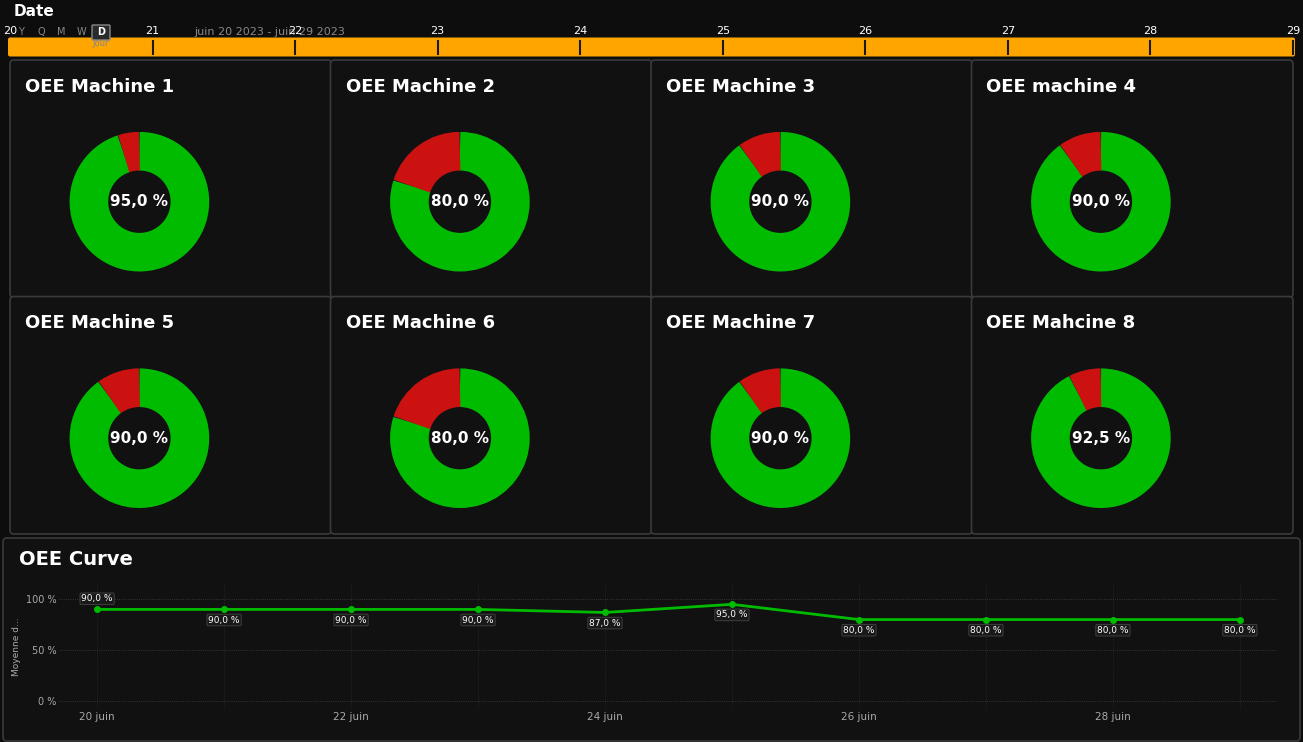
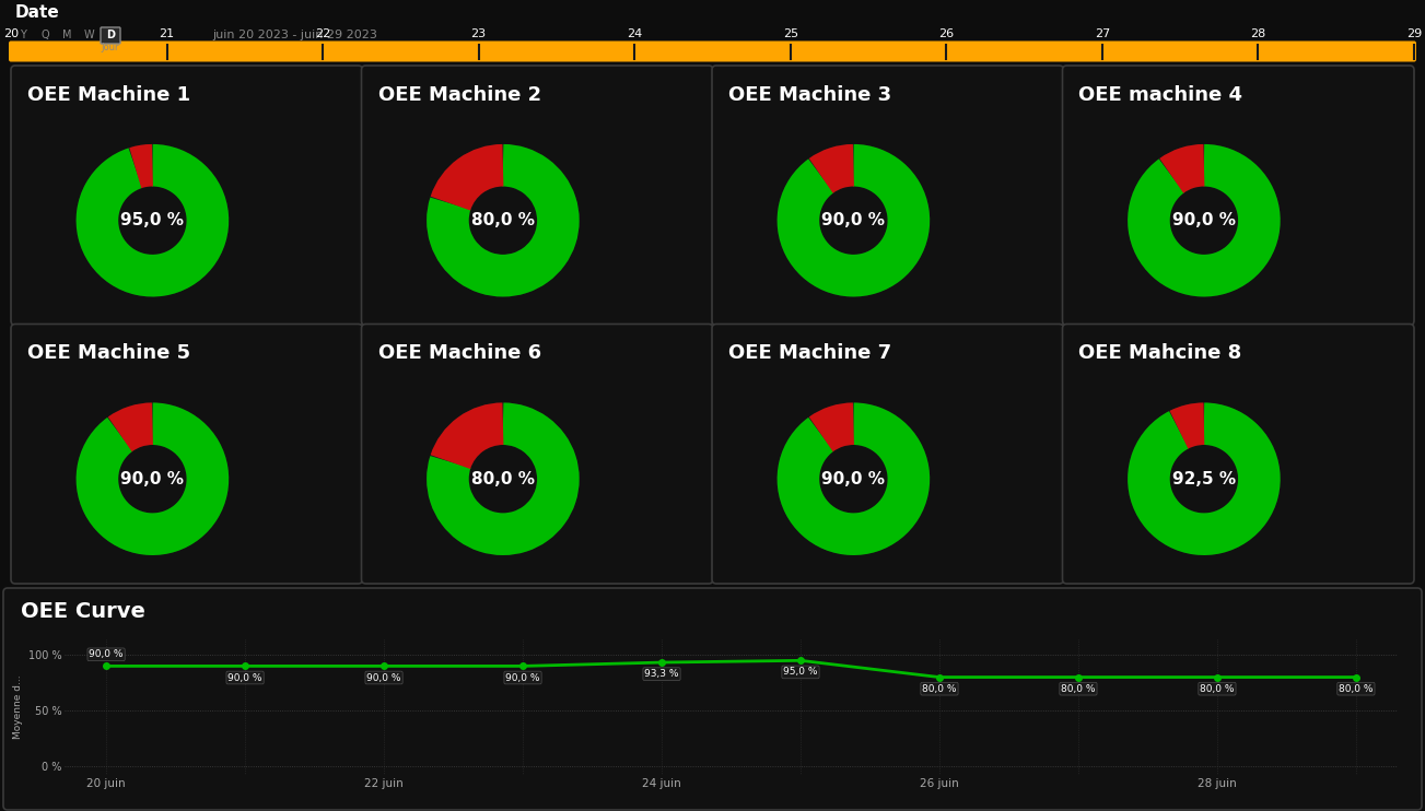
24 juin: 87,0 -> 93,3
